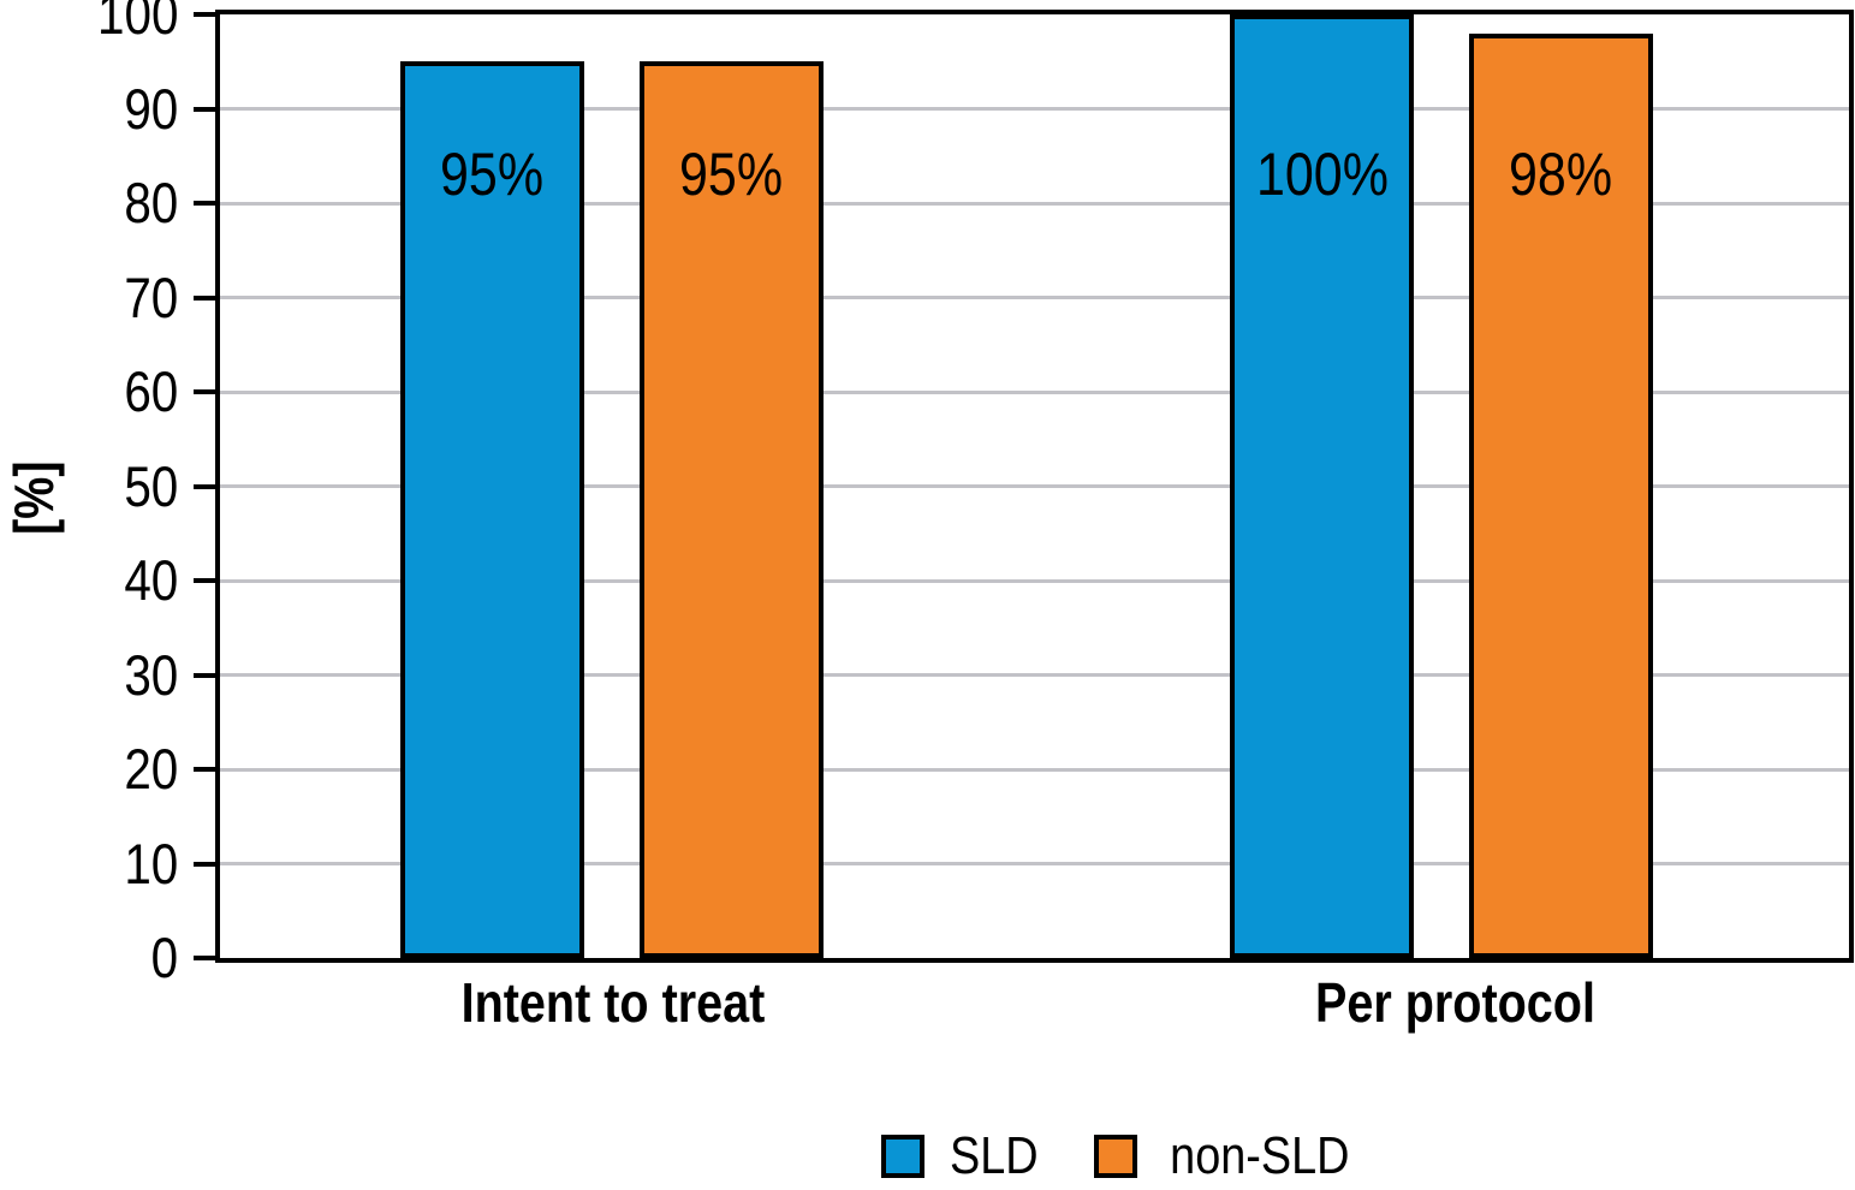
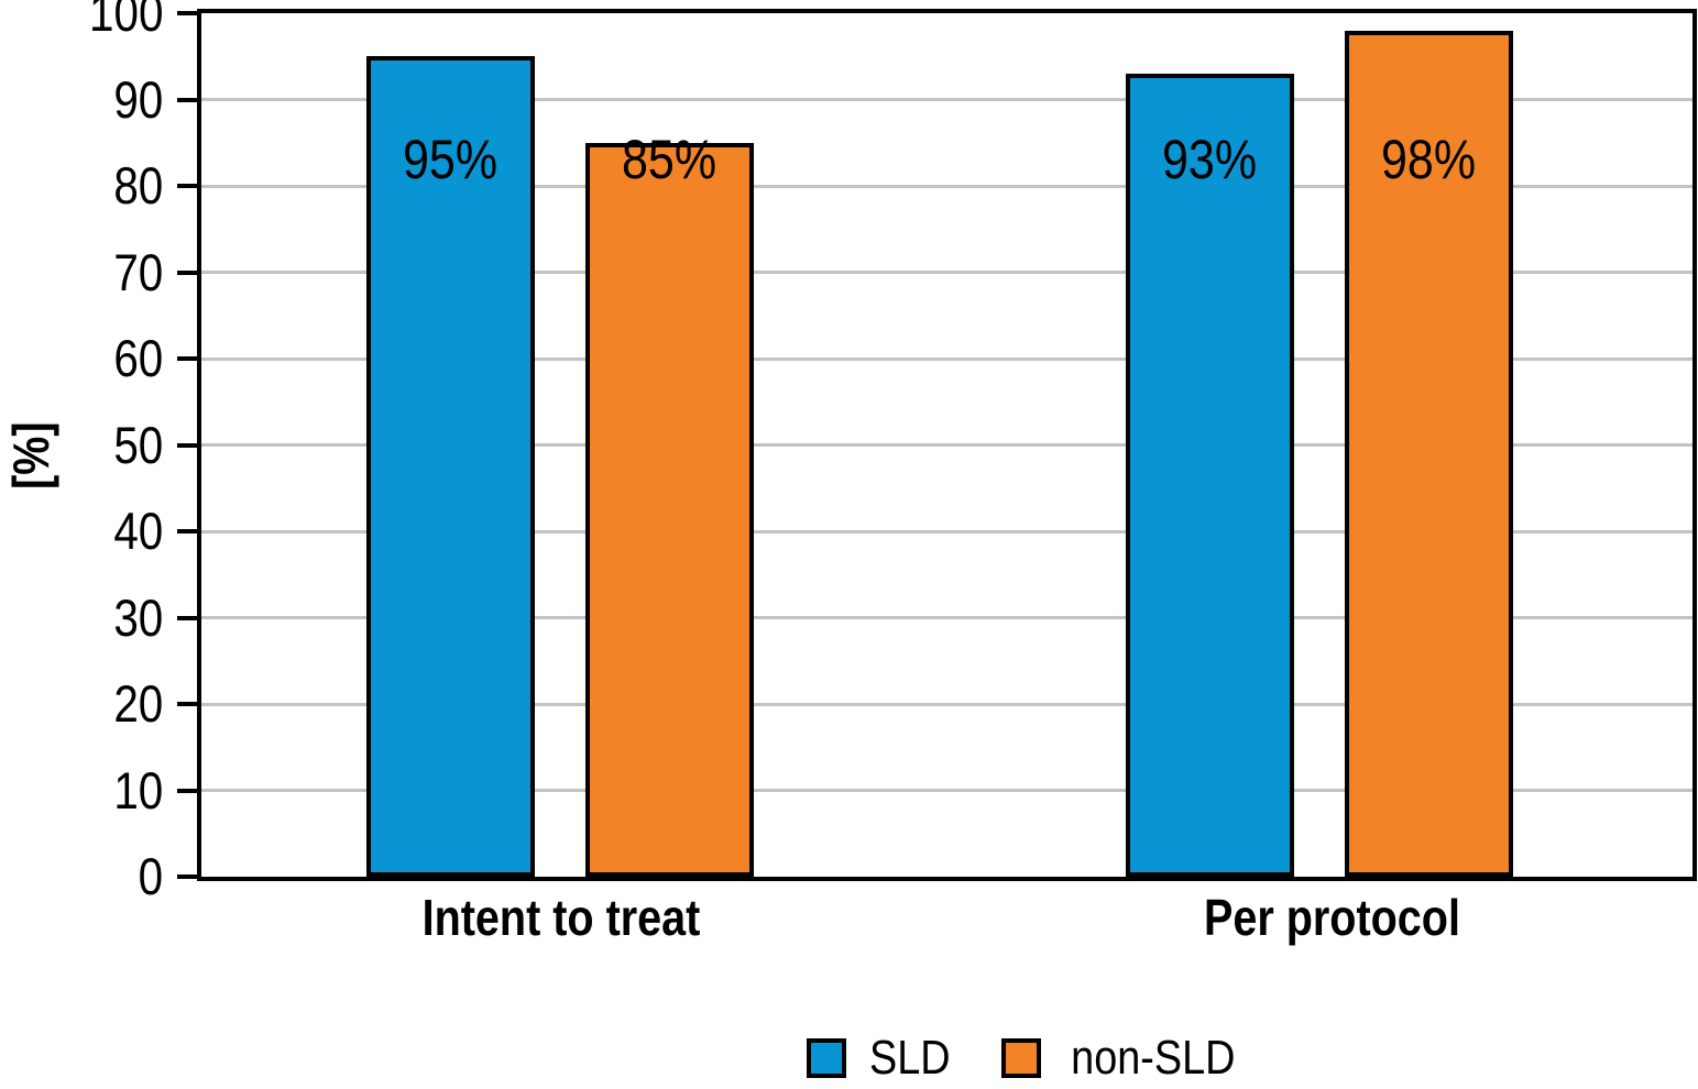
non-SLD/Intent to treat: 95% -> 85%
SLD/Per protocol: 100% -> 93%
